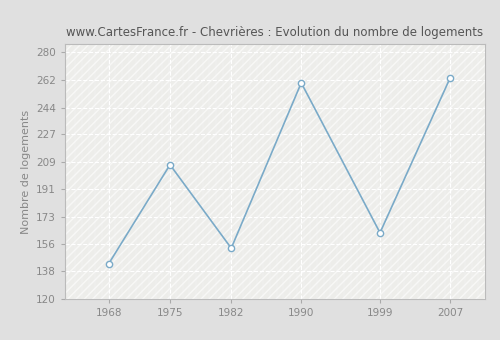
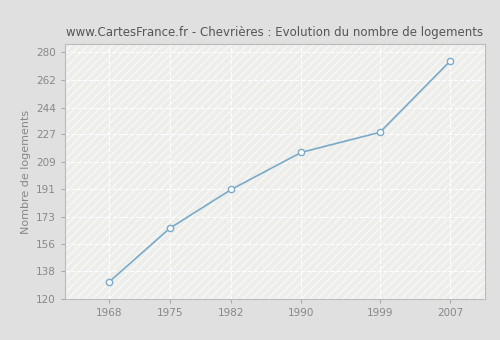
1968: 143 -> 131
1975: 207 -> 166
1982: 153 -> 191
1990: 260 -> 215
1999: 163 -> 228
2007: 263 -> 274
